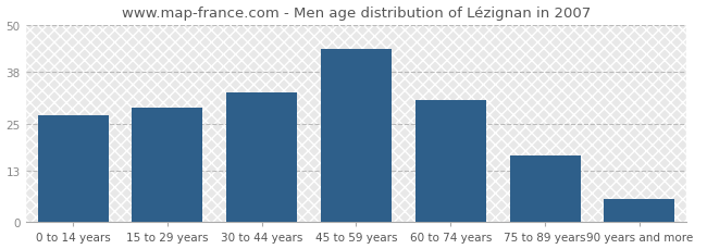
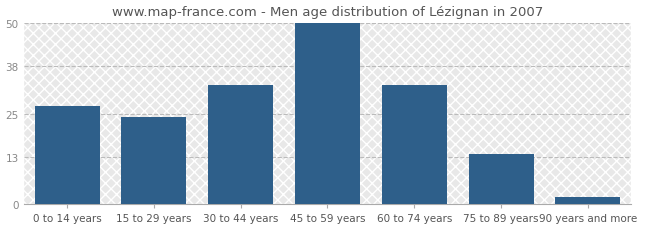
15 to 29 years: 29 -> 24
45 to 59 years: 44 -> 50
60 to 74 years: 31 -> 33
75 to 89 years: 17 -> 14
90 years and more: 6 -> 2
